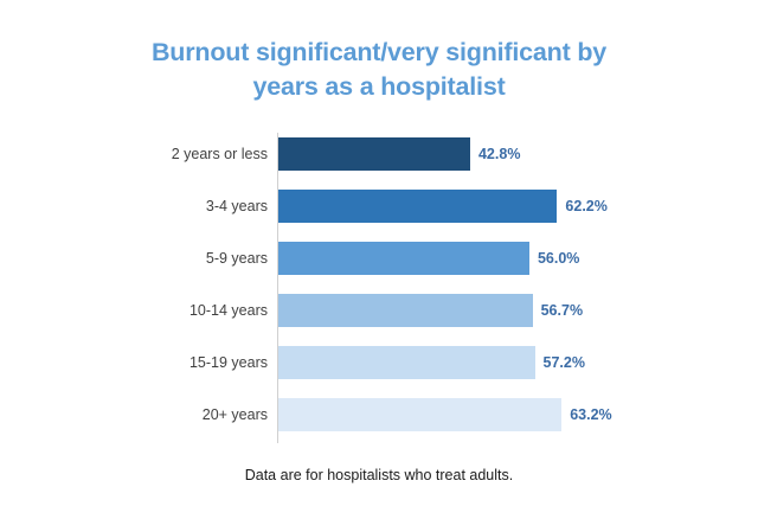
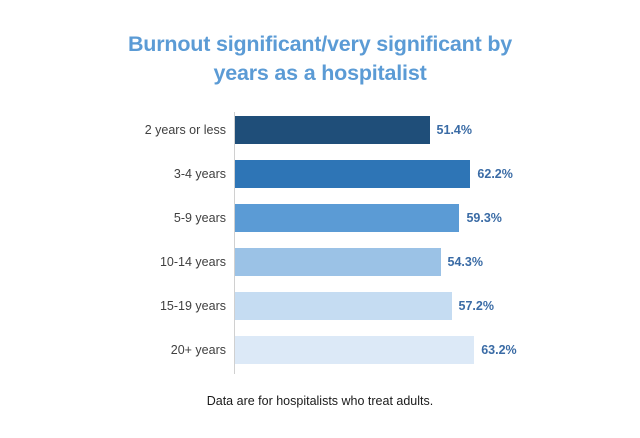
2 years or less: 42.8% -> 51.4%
5-9 years: 56.0% -> 59.3%
10-14 years: 56.7% -> 54.3%
